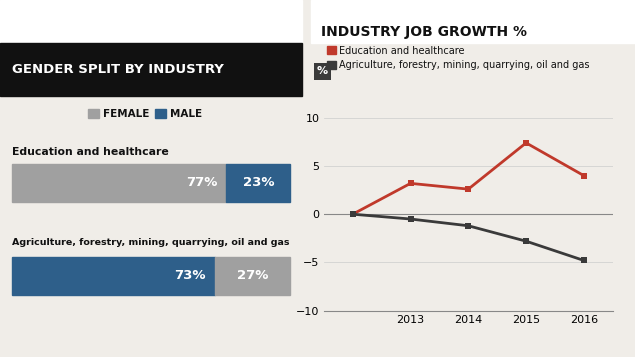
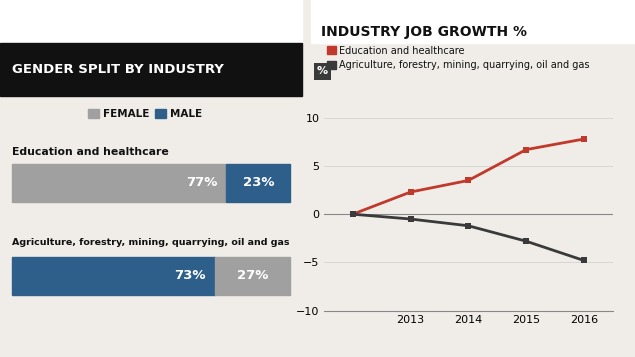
Education and healthcare/2013: 3.2 -> 2.3
Education and healthcare/2014: 2.6 -> 3.5
Education and healthcare/2015: 7.4 -> 6.7
Education and healthcare/2016: 4.0 -> 7.8
